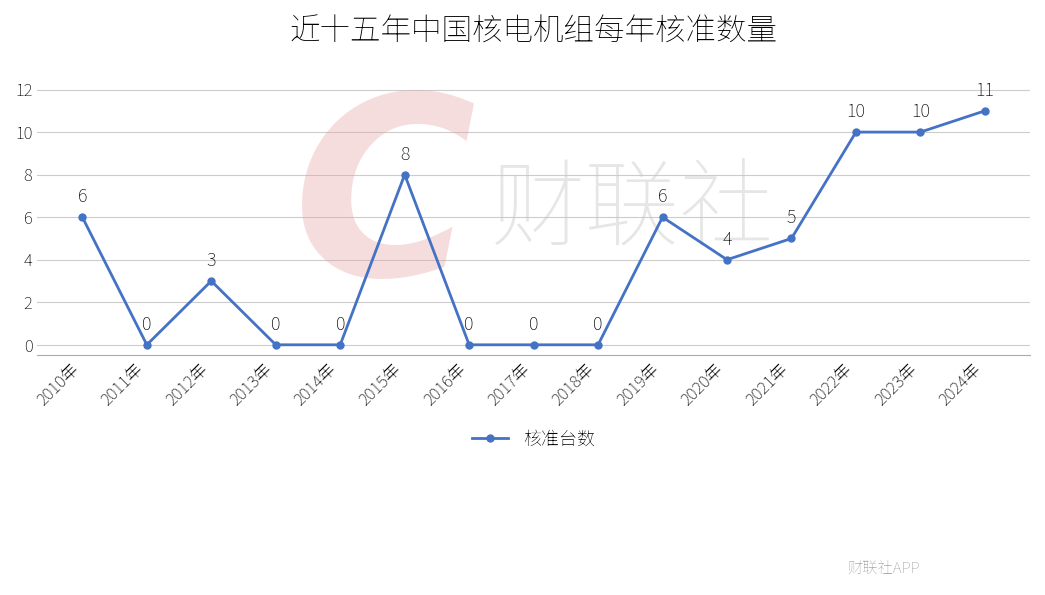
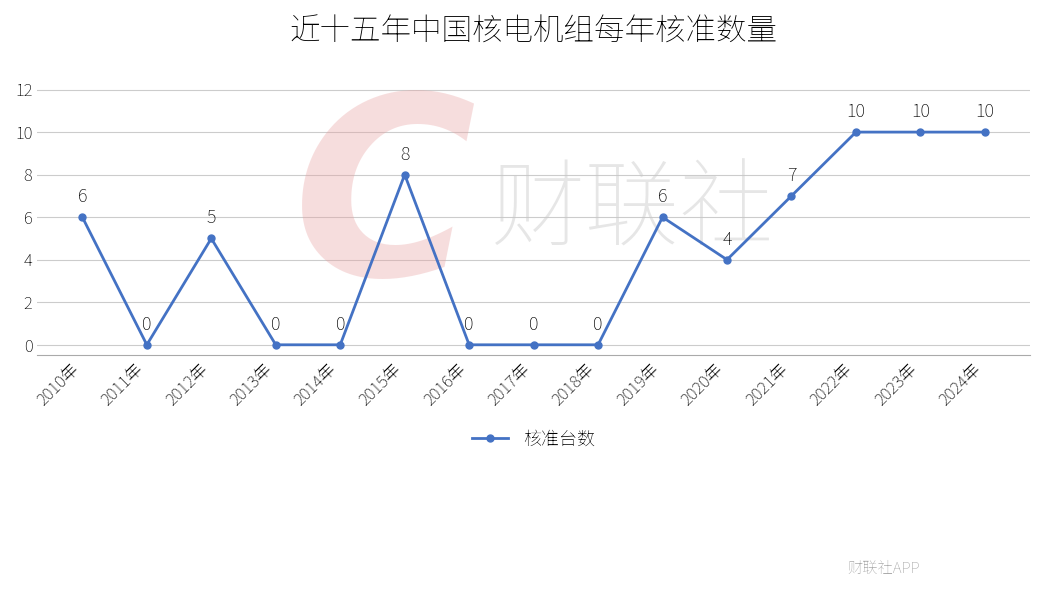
2012年: 3 -> 5
2021年: 5 -> 7
2024年: 11 -> 10
